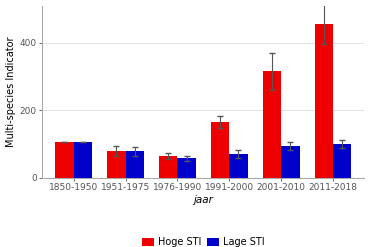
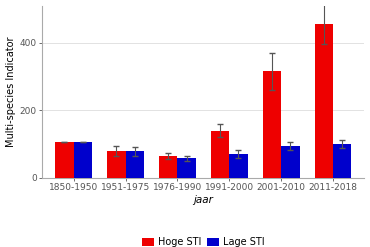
Hoge STI/1991-2000: 165 -> 140
